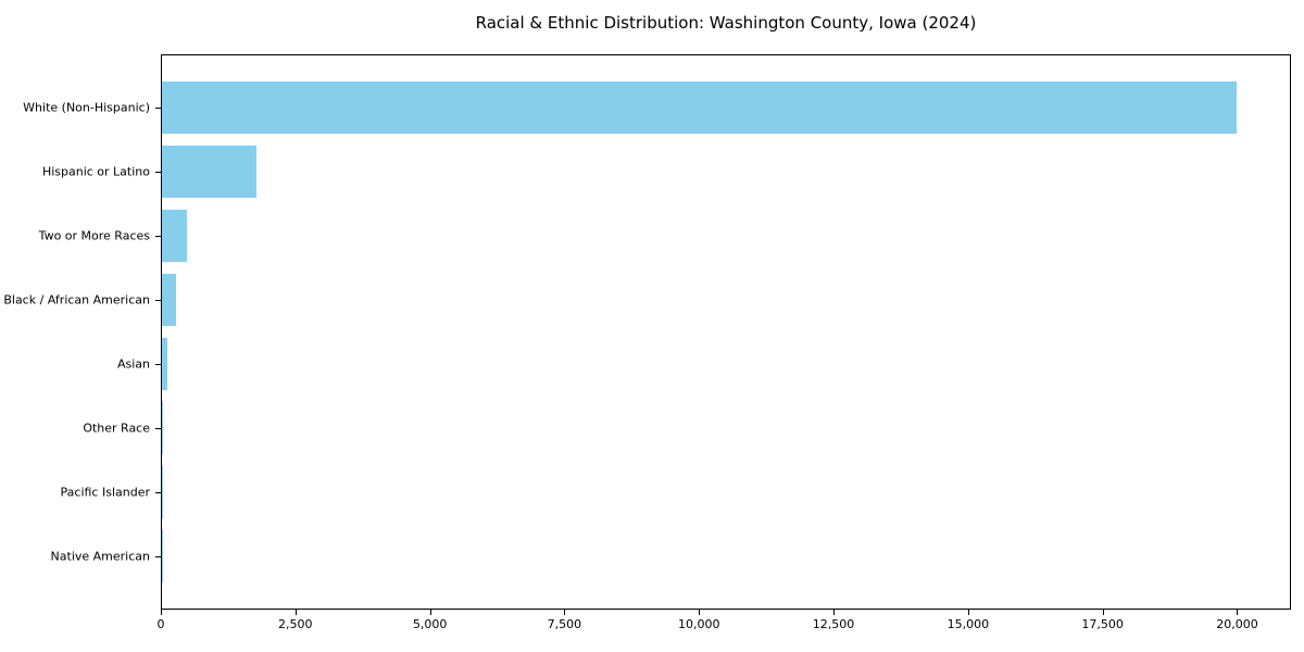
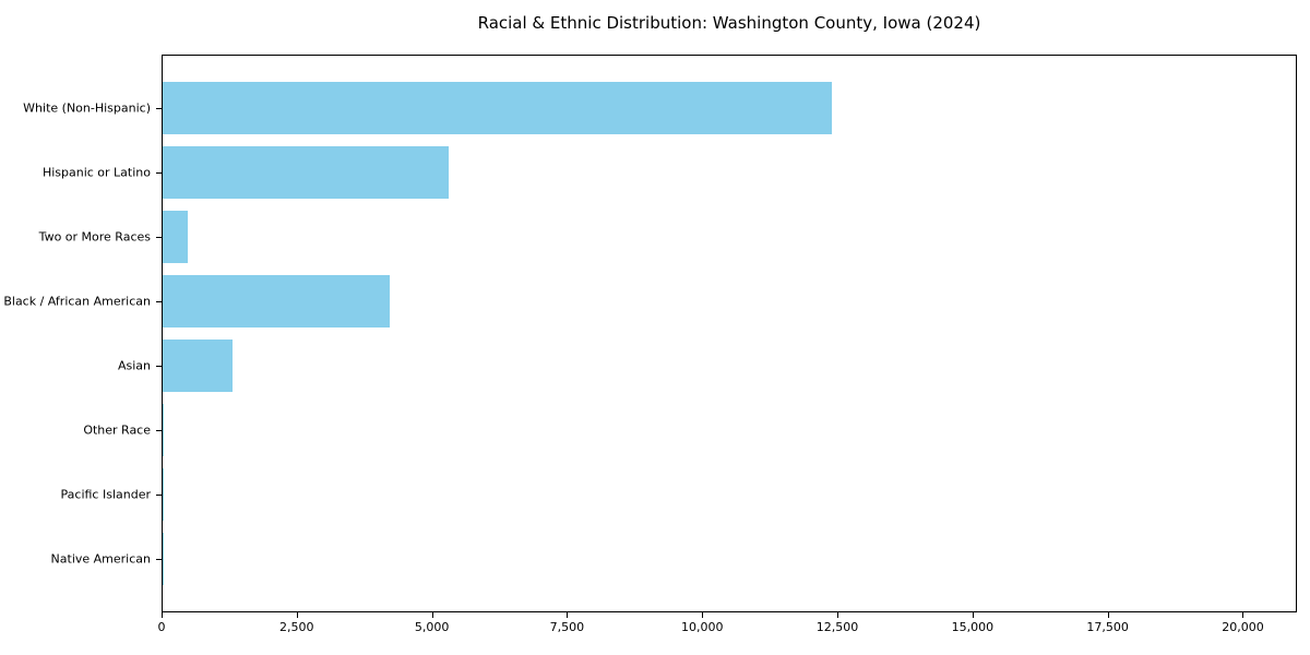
White (Non-Hispanic): 20000 -> 12400
Hispanic or Latino: 1800 -> 5300
Black / African American: 300 -> 4200
Asian: 100 -> 1300
